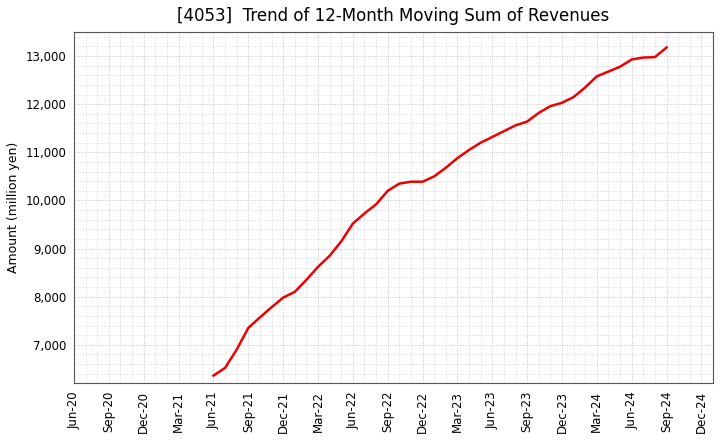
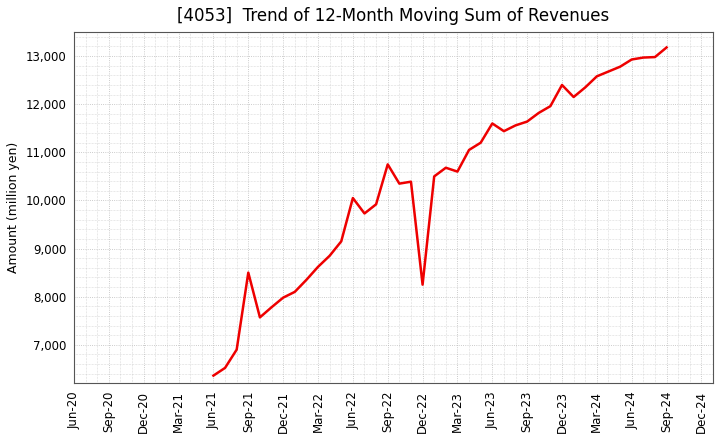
Sep-21: 7,350 -> 8,500
Jun-22: 9,520 -> 10,050
Sep-22: 10,200 -> 10,750
Dec-22: 10,390 -> 8,250
Mar-23: 10,880 -> 10,600
Jun-23: 11,320 -> 11,600
Dec-23: 12,030 -> 12,400
